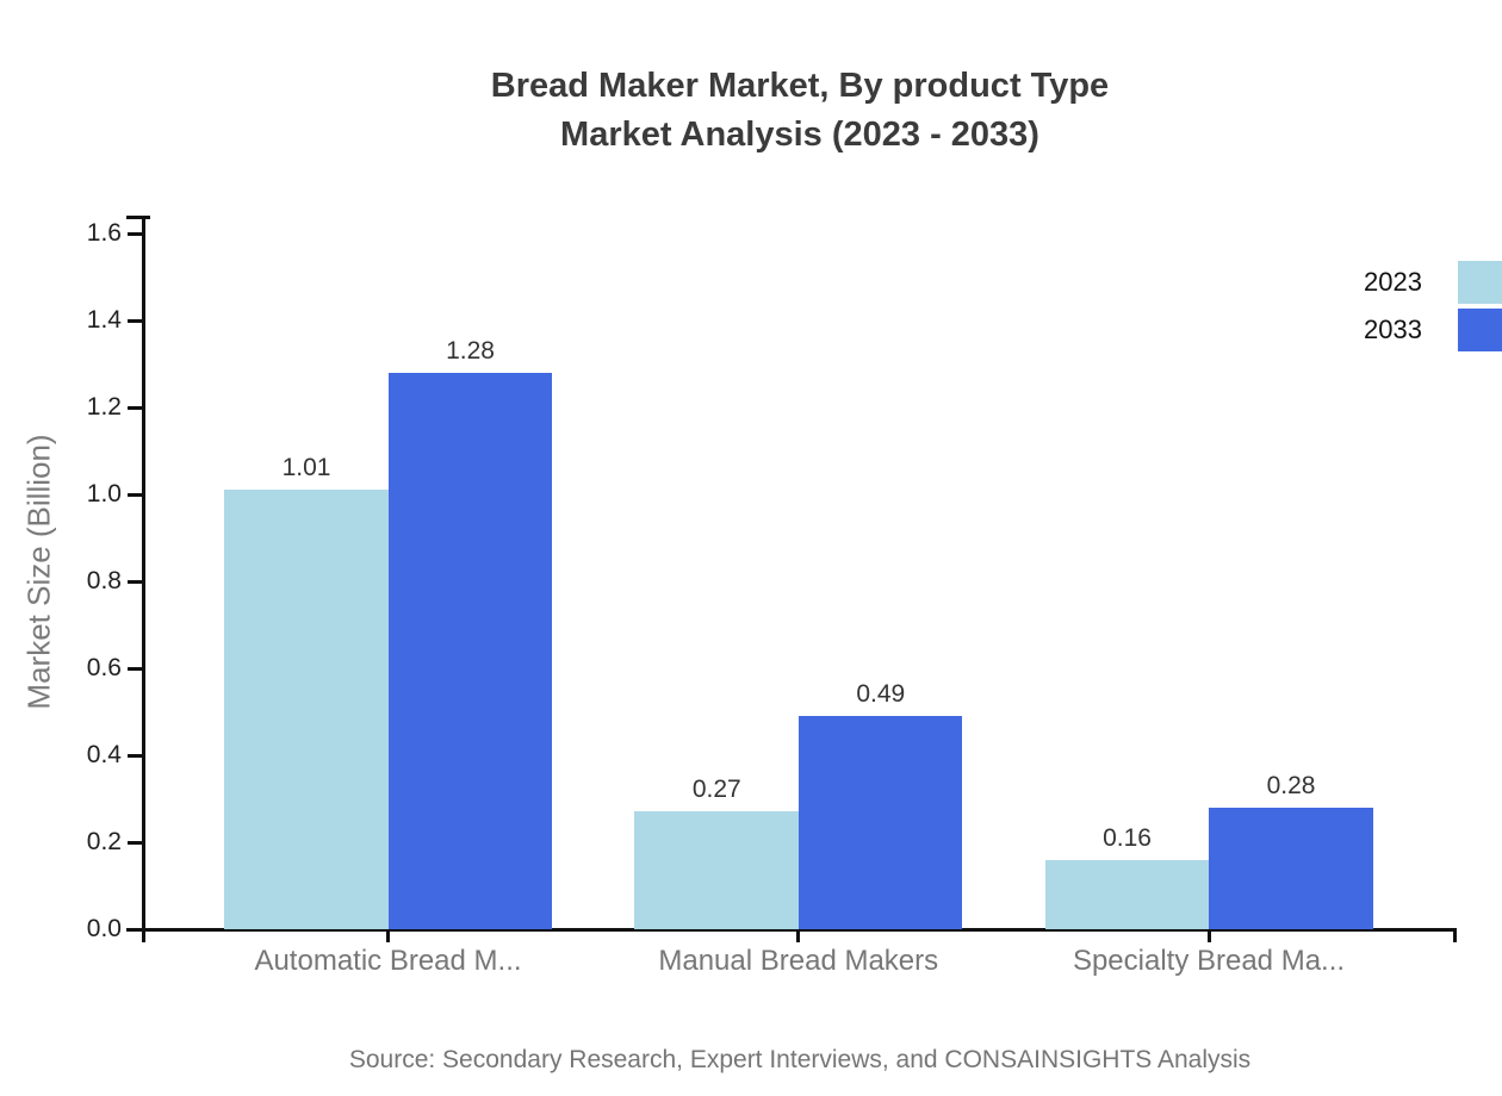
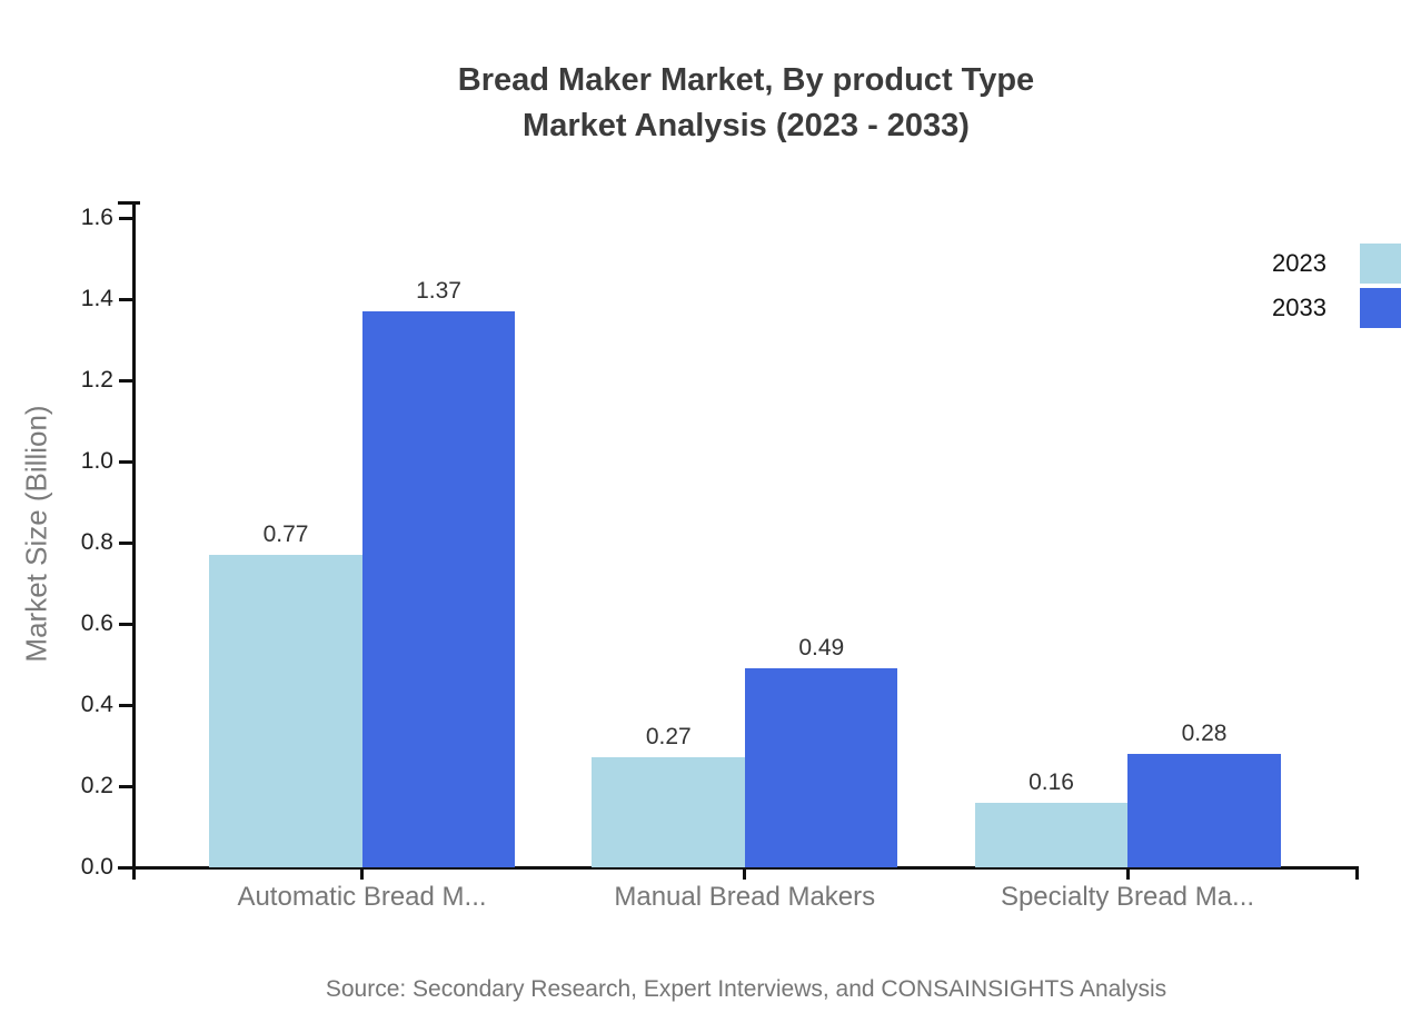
2023/Automatic Bread M...: 1.01 -> 0.77
2033/Automatic Bread M...: 1.28 -> 1.37
